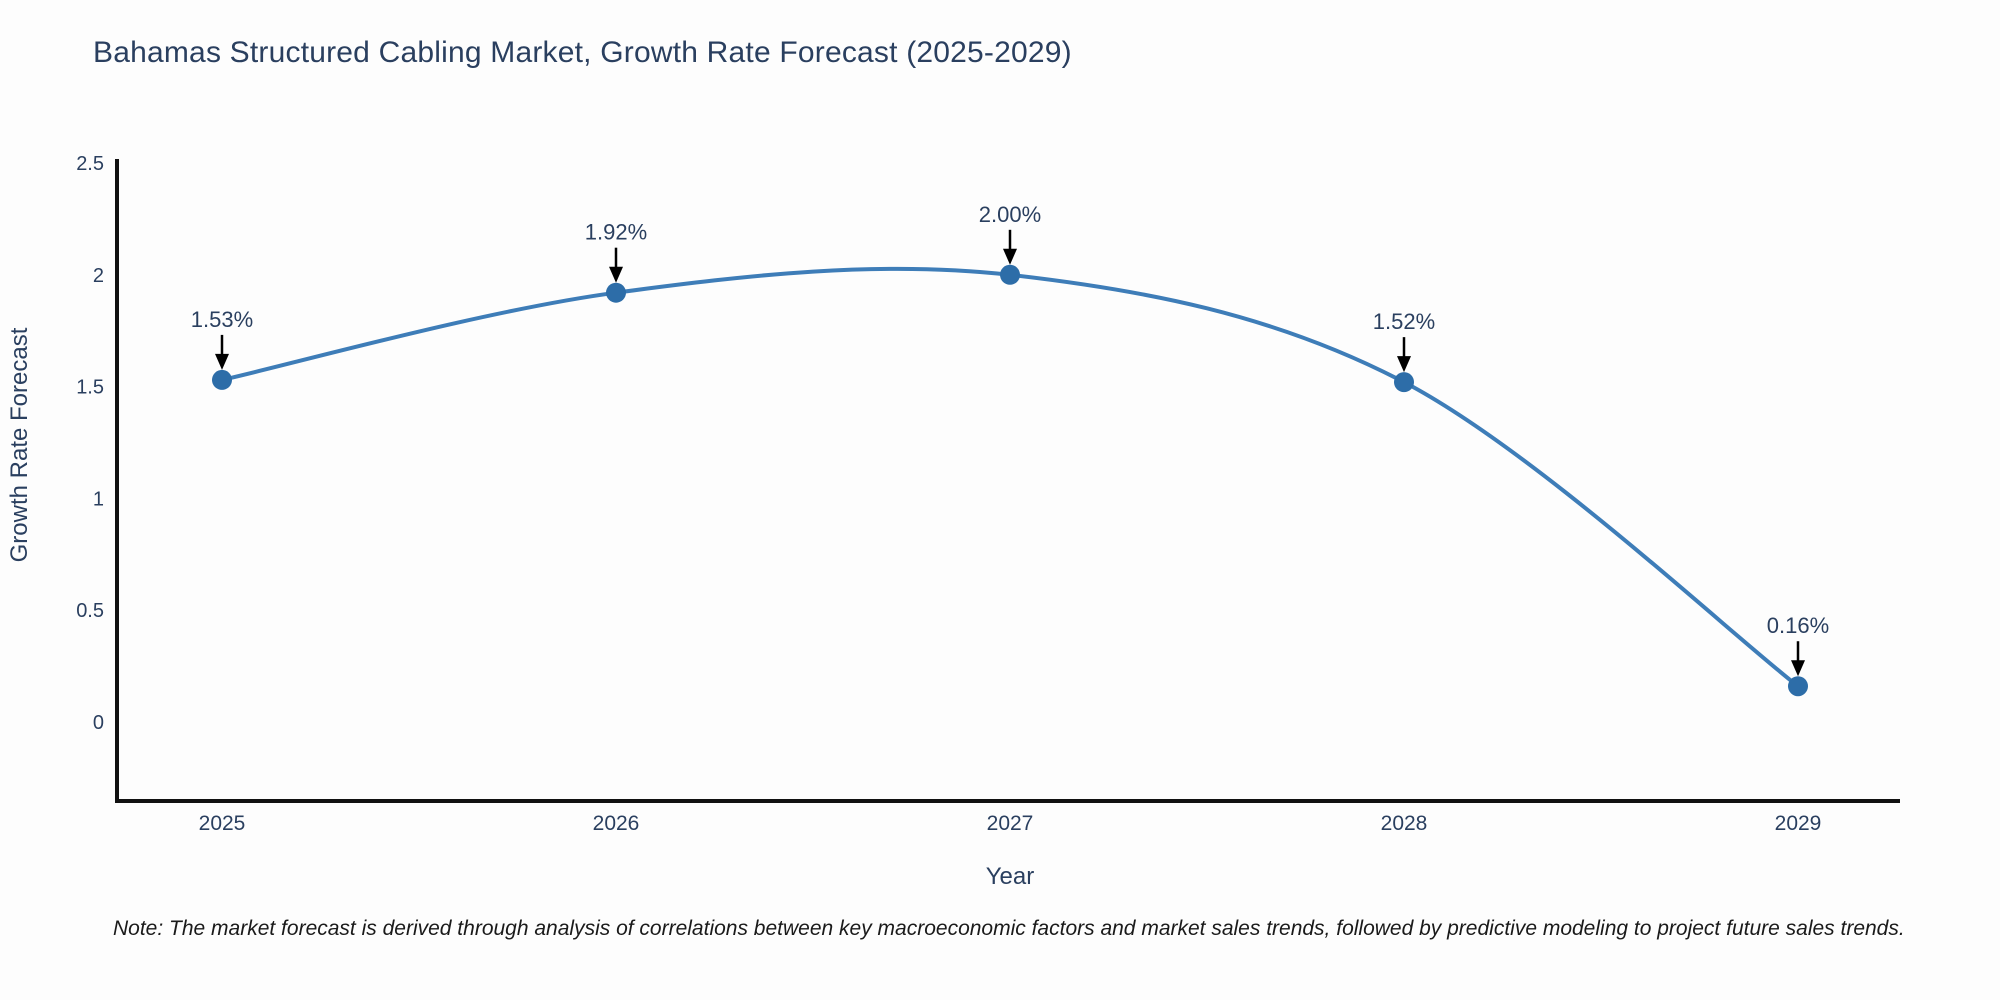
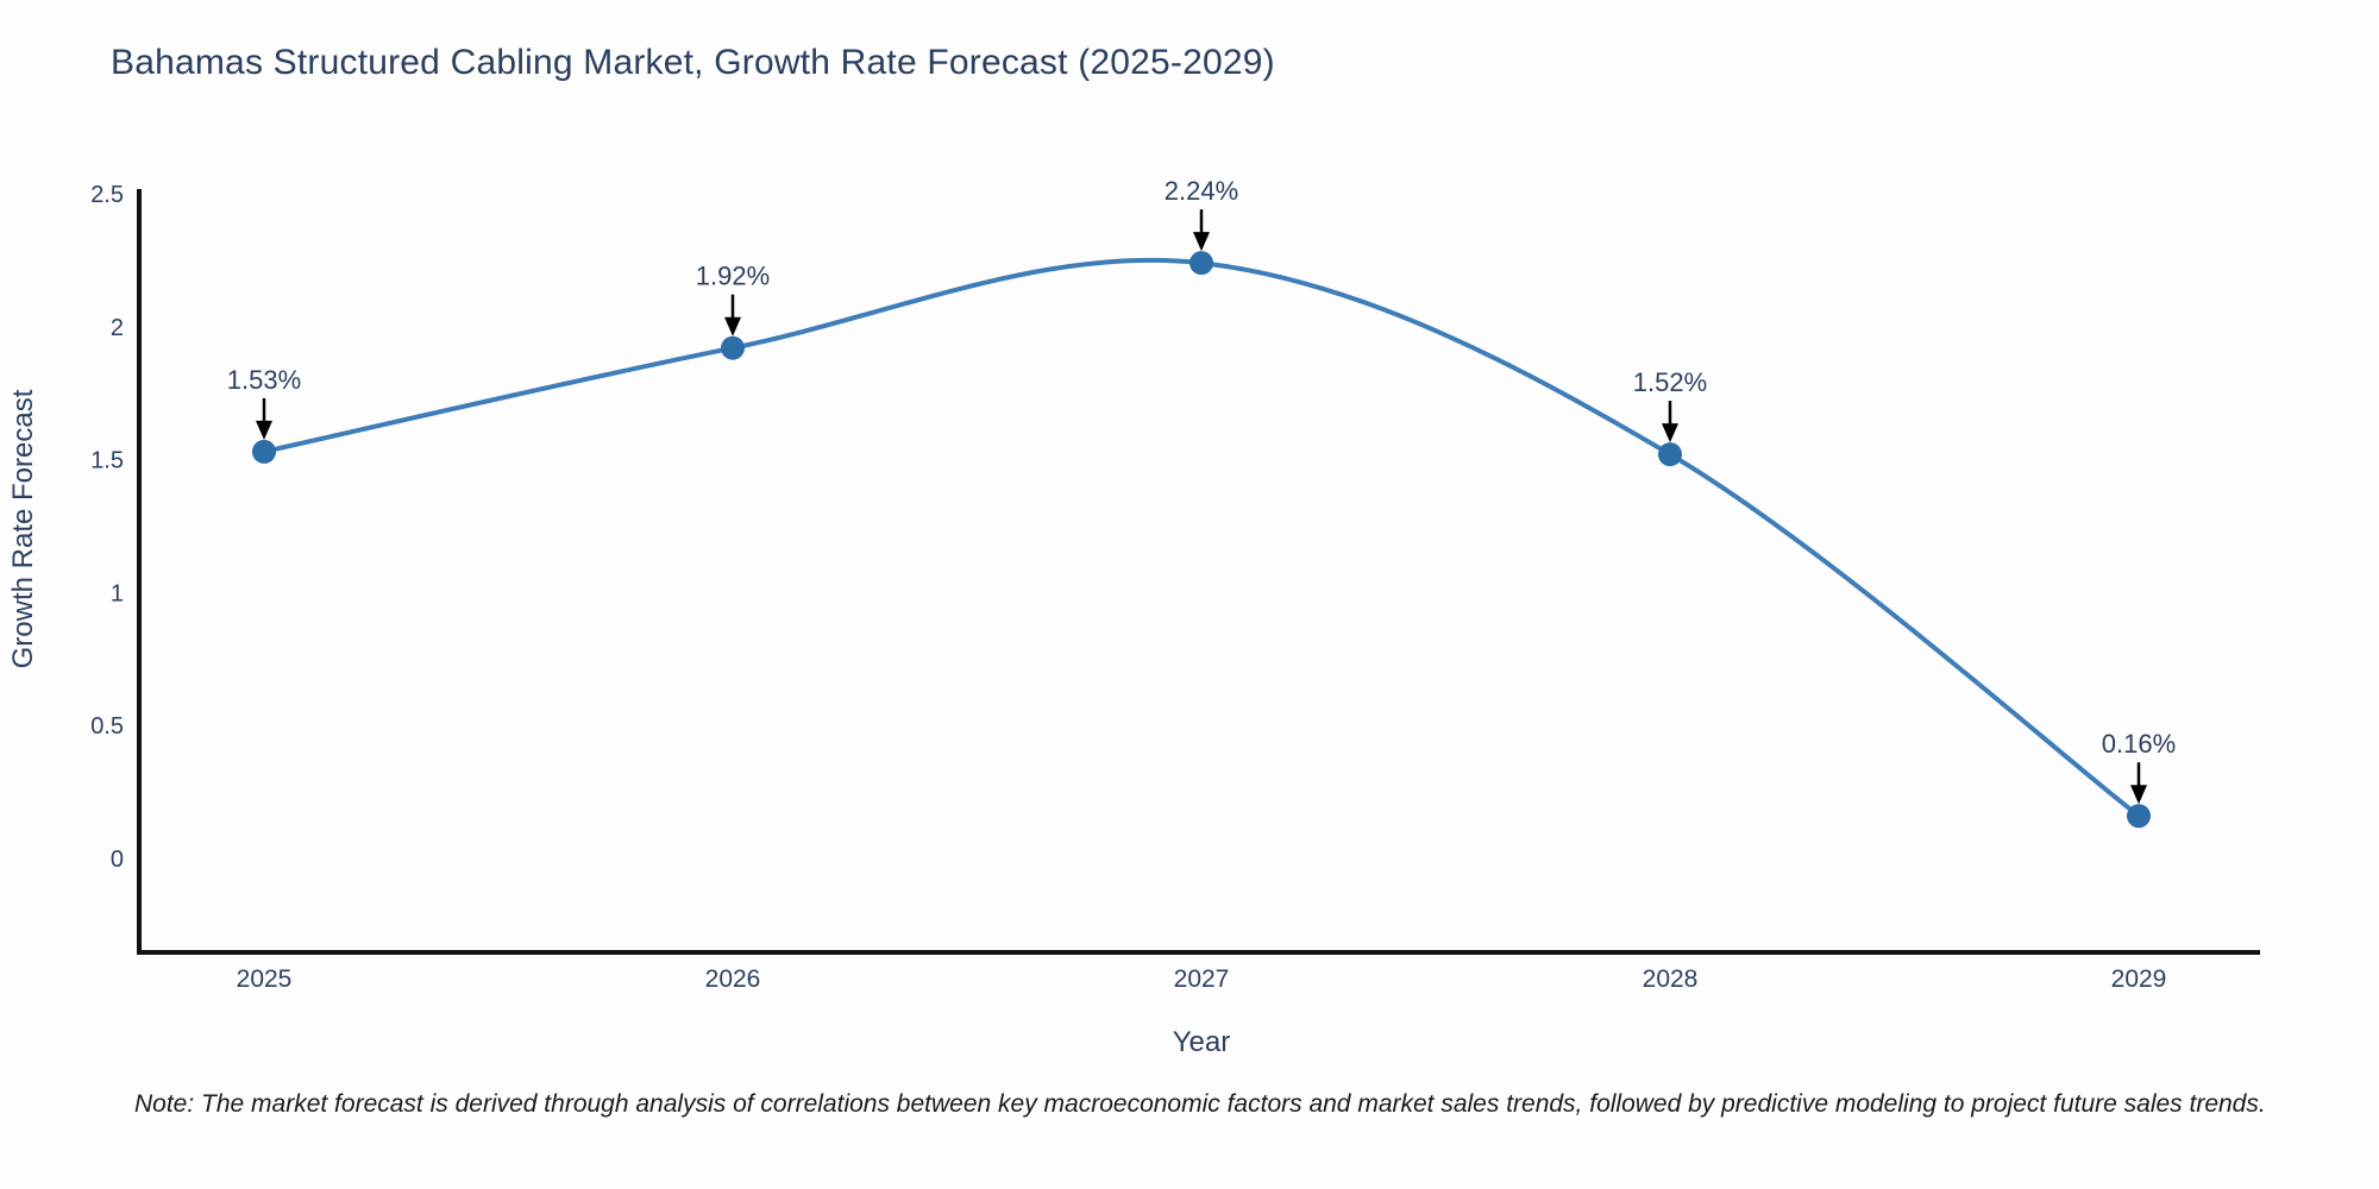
2027: 2.00% -> 2.24%
